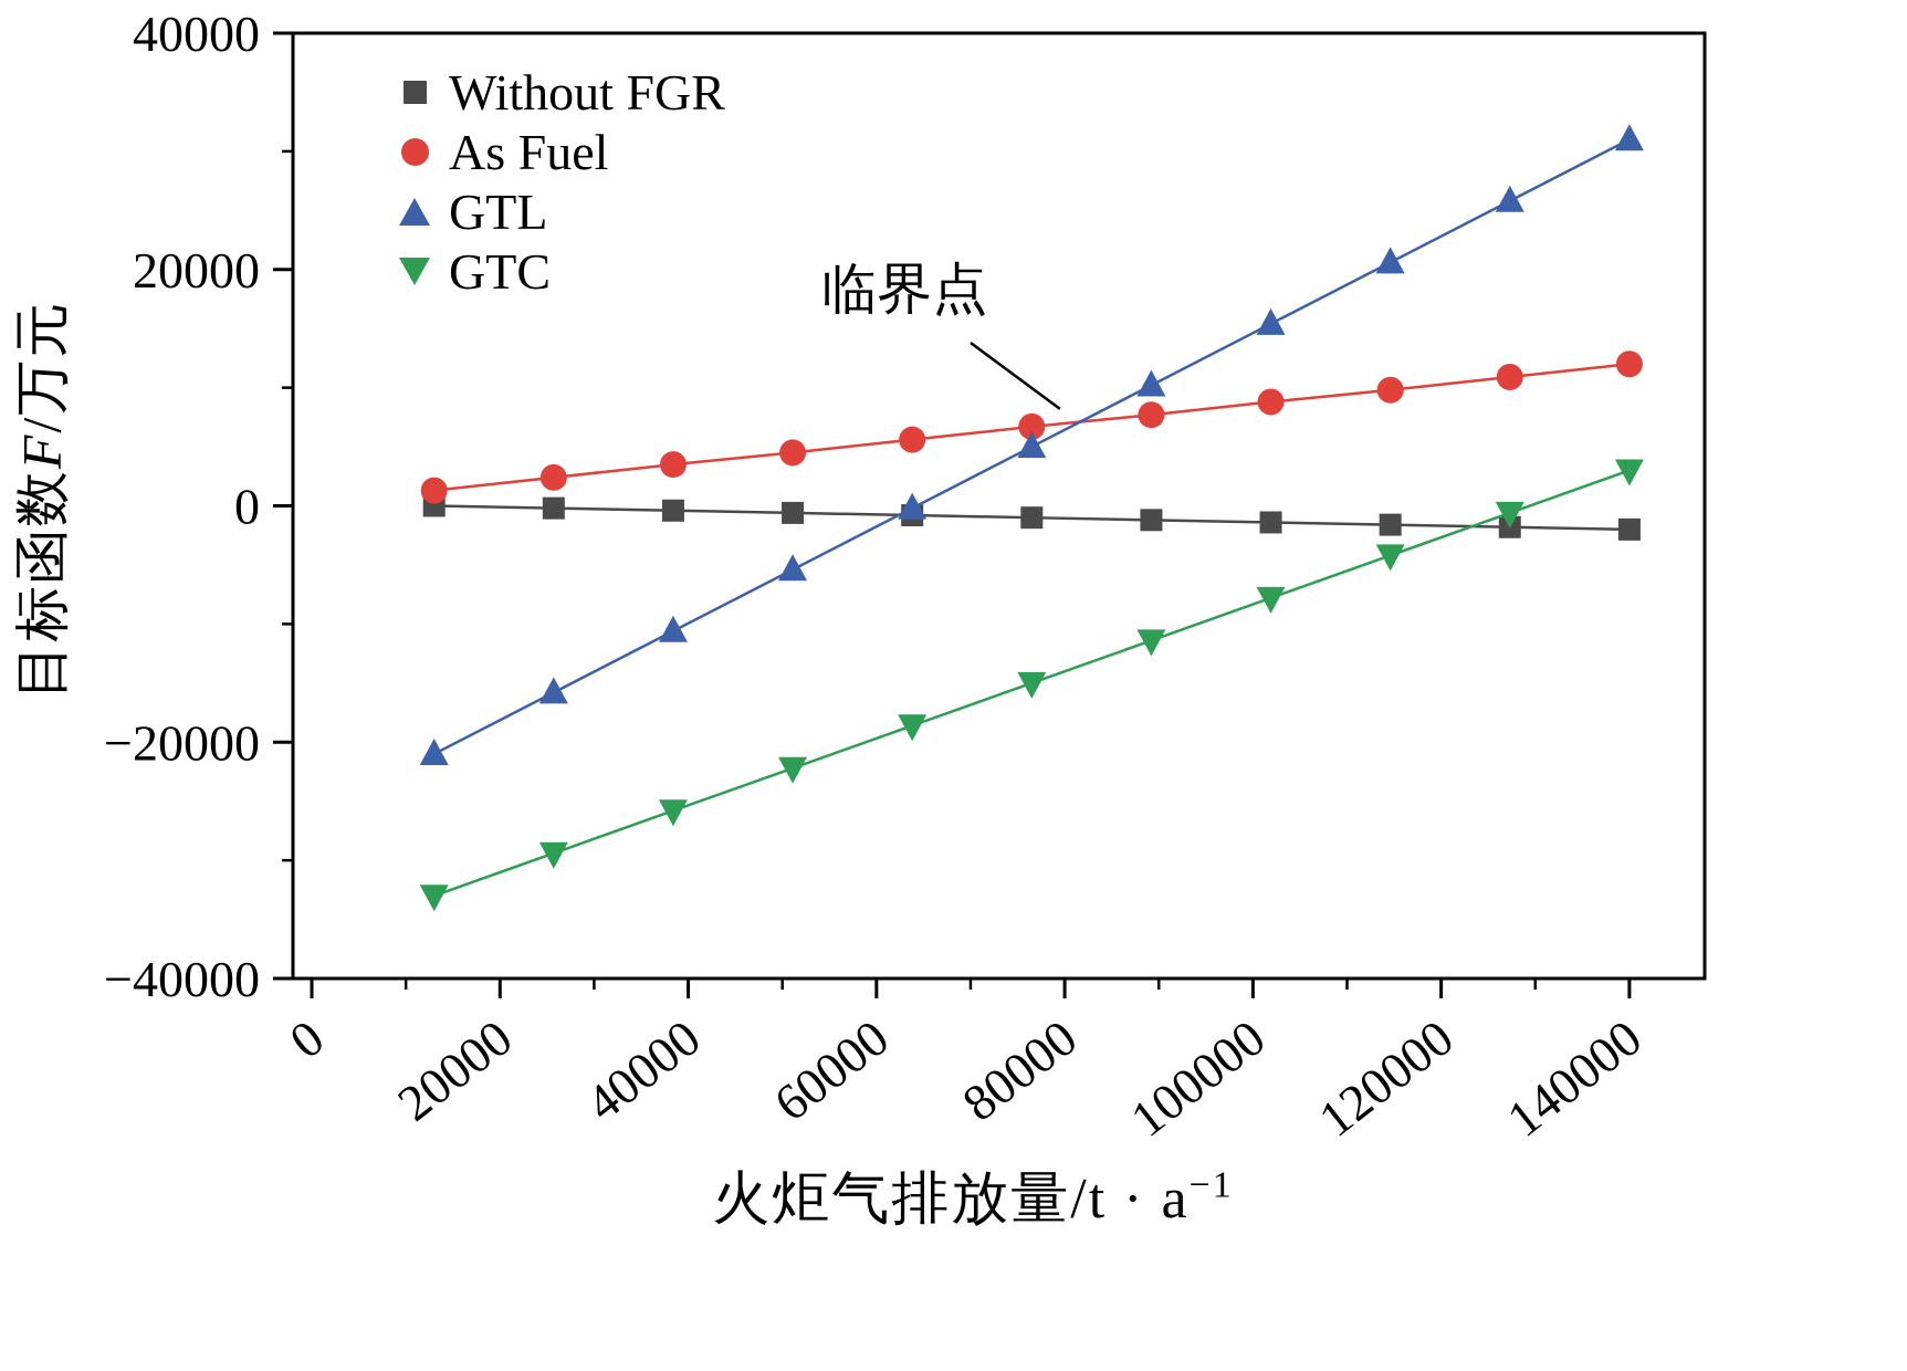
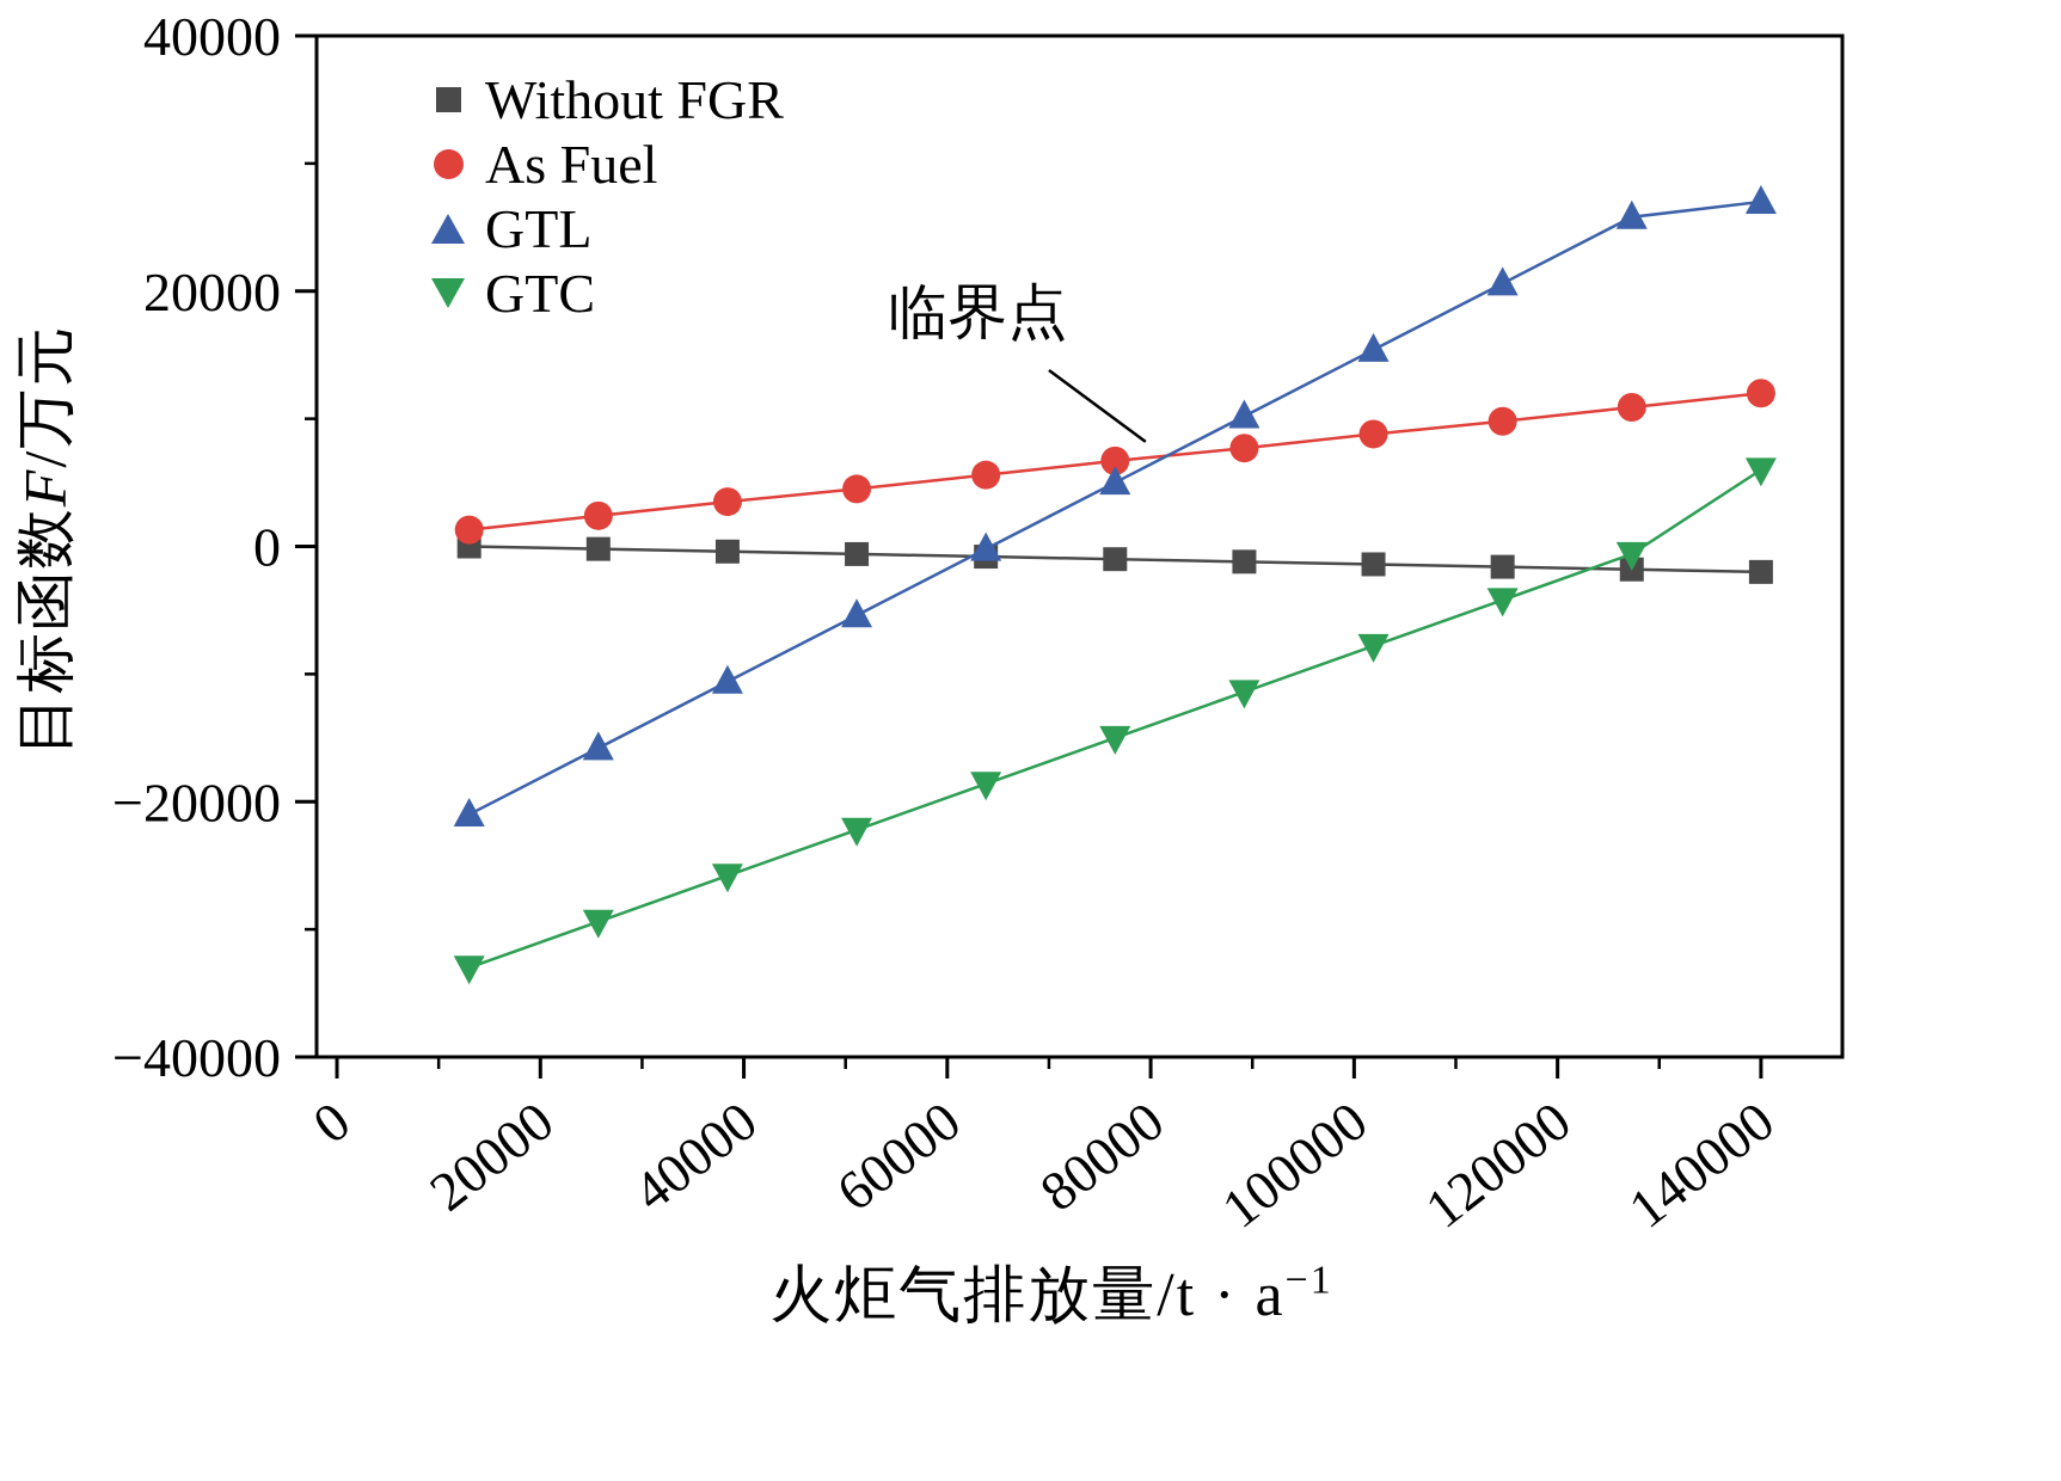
GTL/140000: 31000 -> 27000
GTC/140000: 3000 -> 6000
